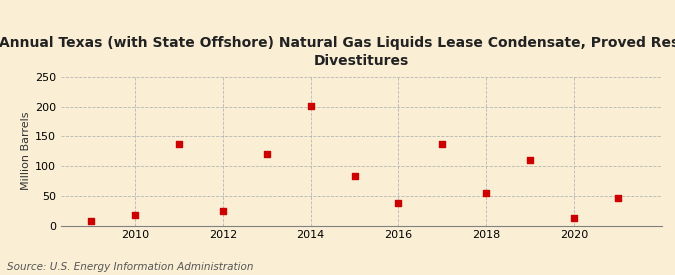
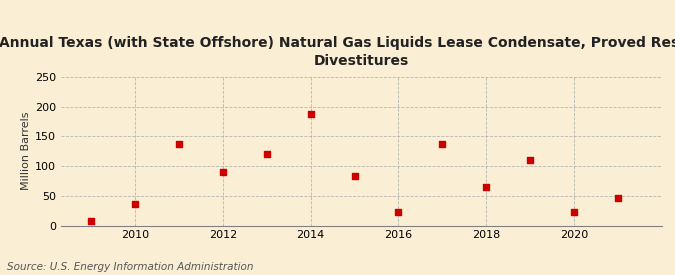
2010: 17 -> 36
2012: 25 -> 90
2014: 202 -> 188
2016: 38 -> 22
2018: 55 -> 64
2020: 13 -> 22
